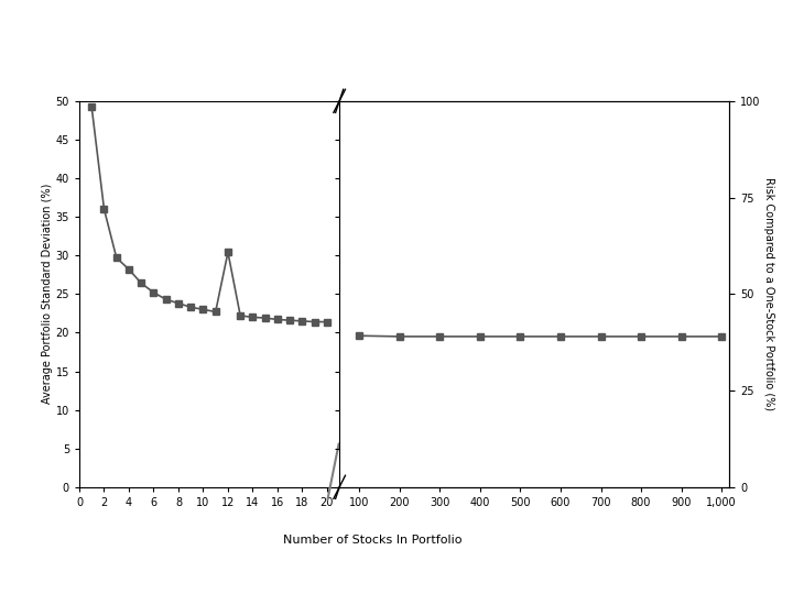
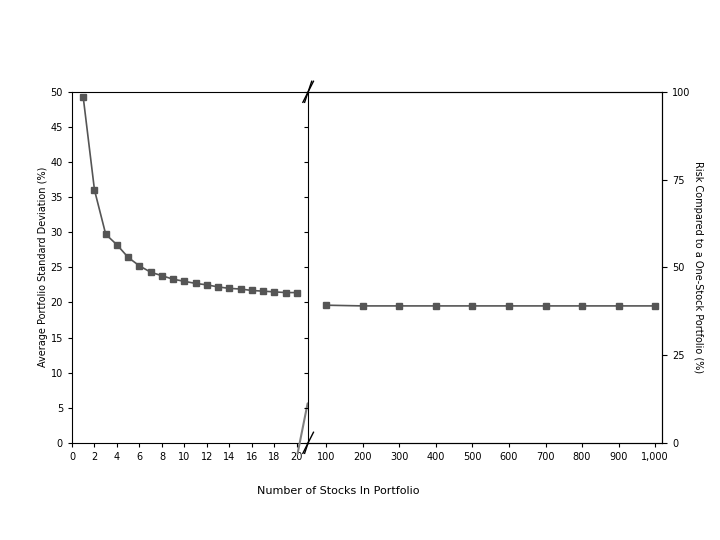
12: 30.4 -> 22.5
